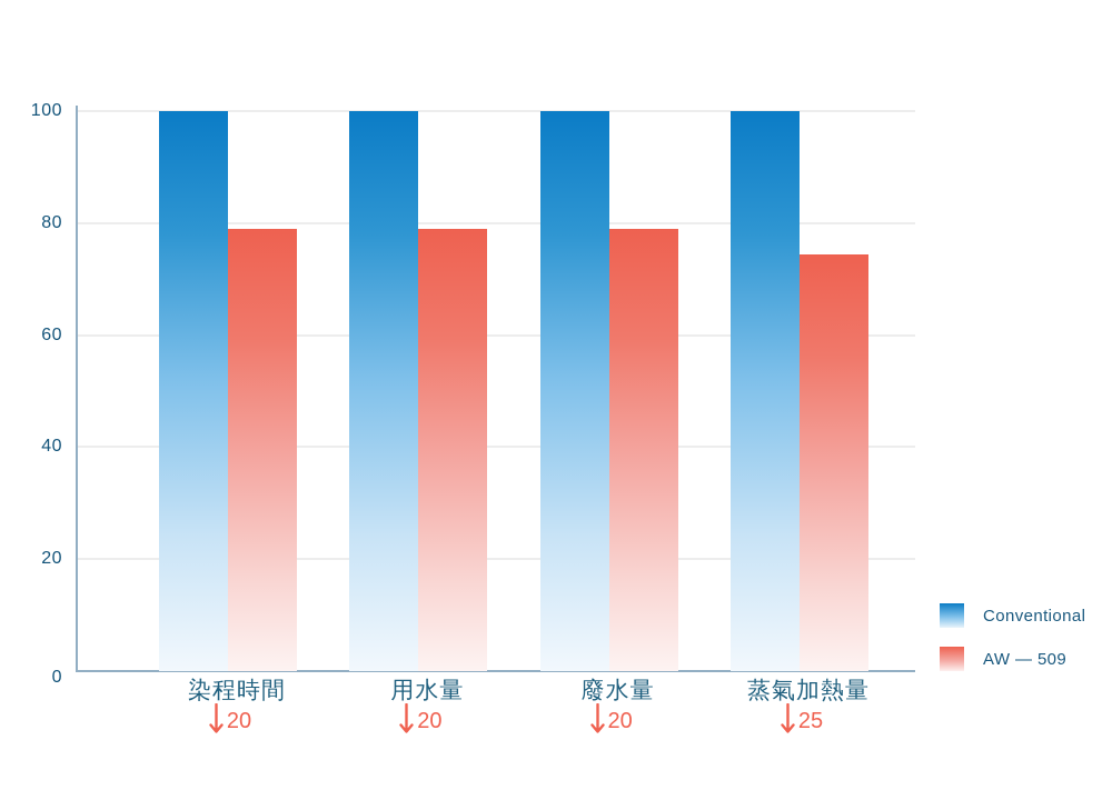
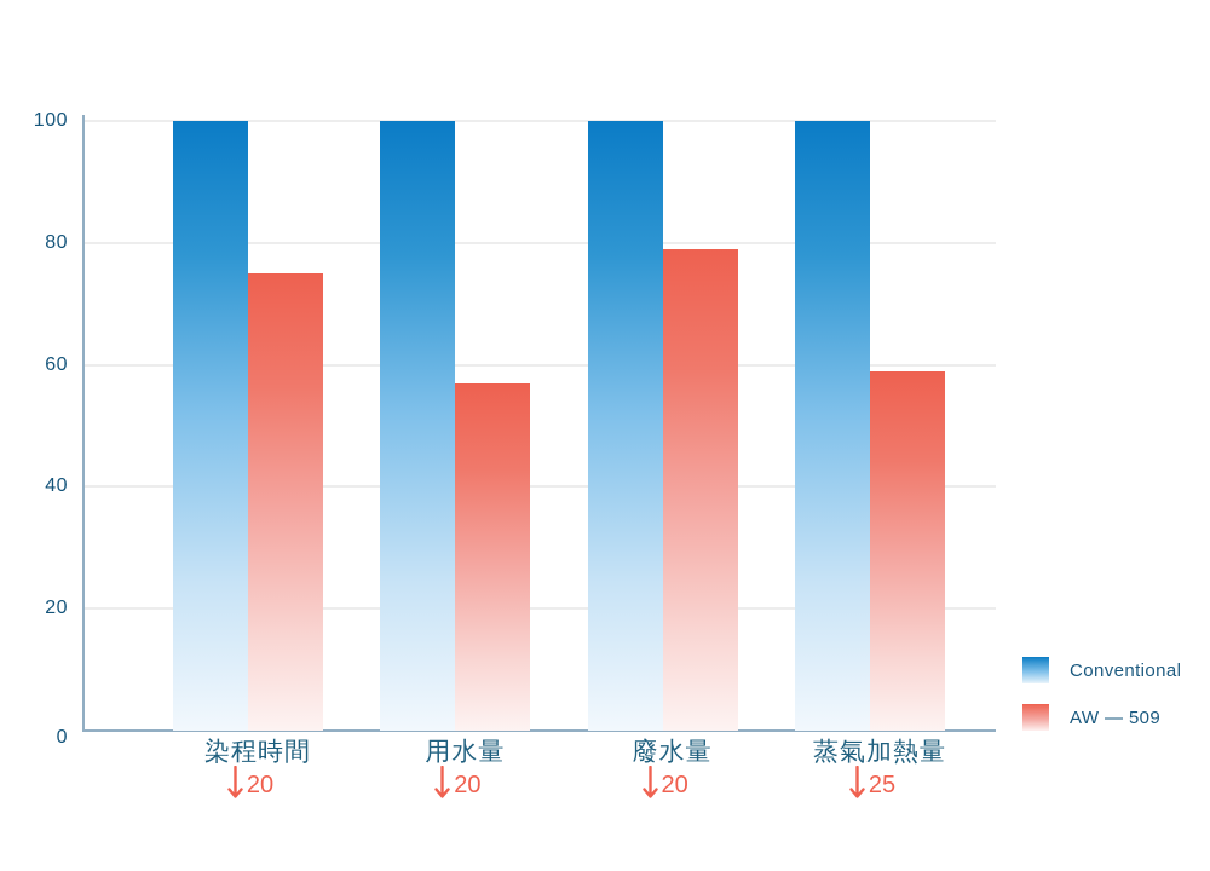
AW — 509/染程時間: 79 -> 75
AW — 509/用水量: 79 -> 57
AW — 509/蒸氣加熱量: 74 -> 59
